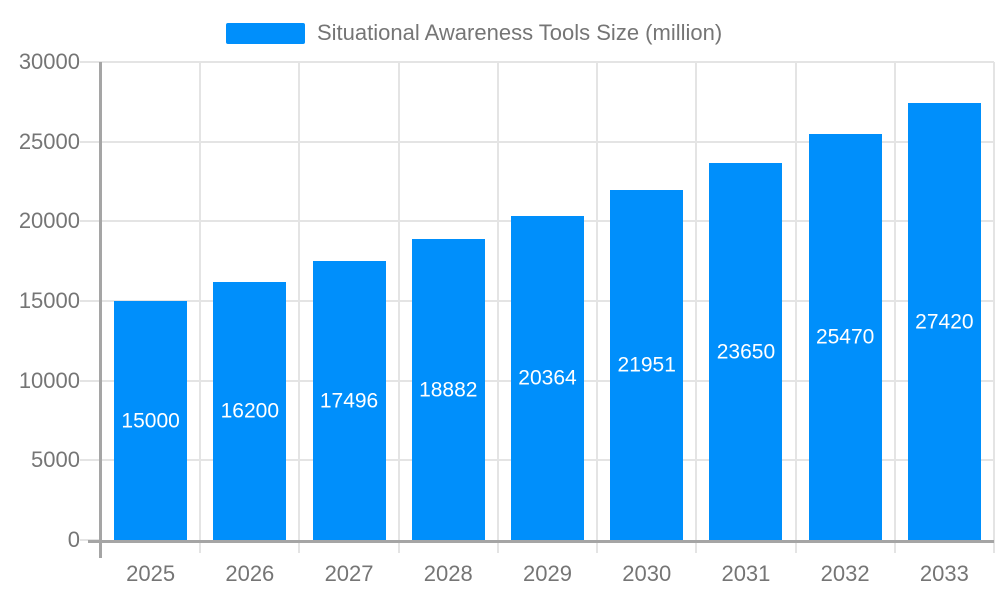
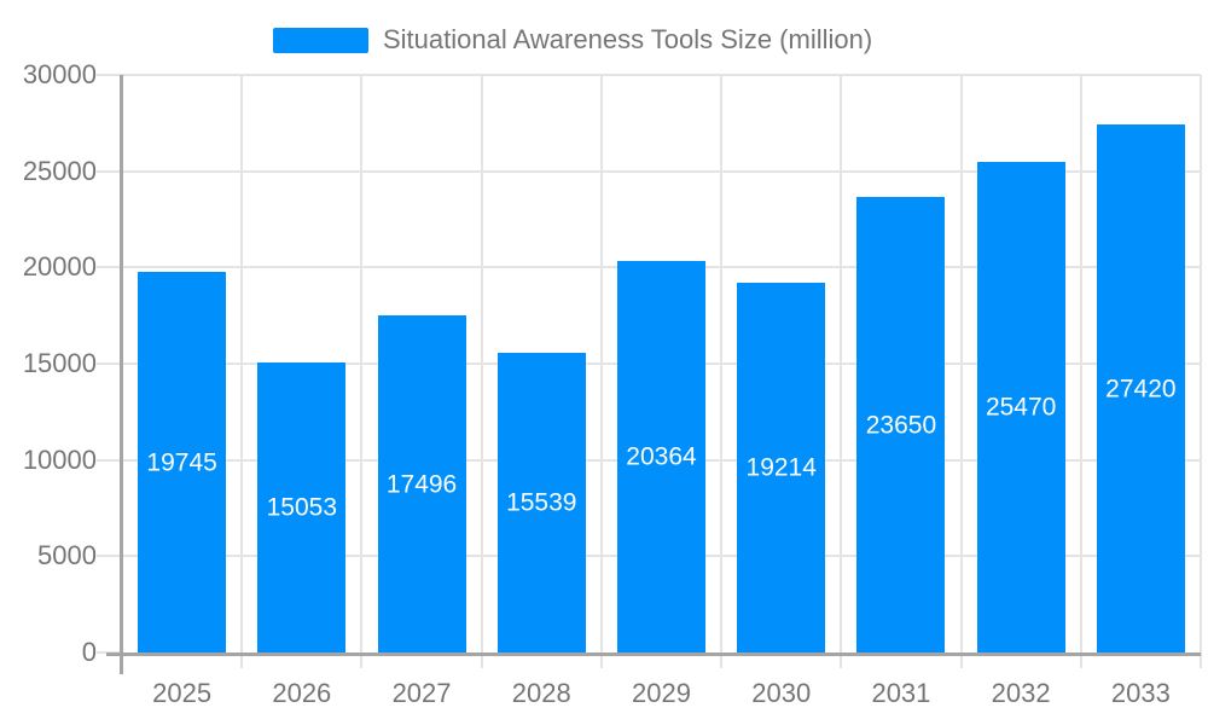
2025: 15000 -> 19745
2026: 16200 -> 15053
2028: 18882 -> 15539
2030: 21951 -> 19214
